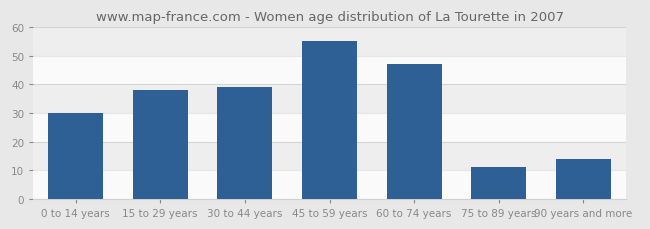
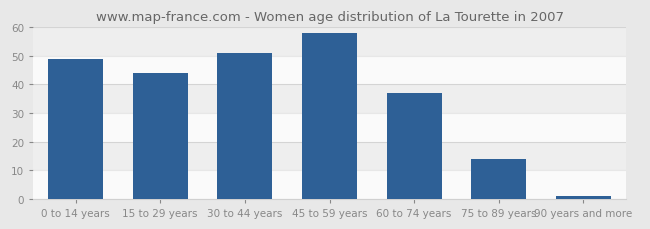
0 to 14 years: 30 -> 49
15 to 29 years: 38 -> 44
30 to 44 years: 39 -> 51
45 to 59 years: 55 -> 58
60 to 74 years: 47 -> 37
75 to 89 years: 11 -> 14
90 years and more: 14 -> 1
